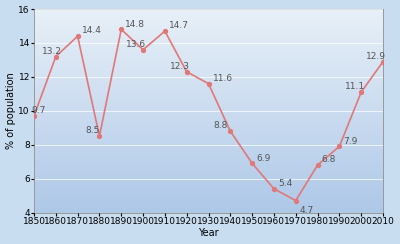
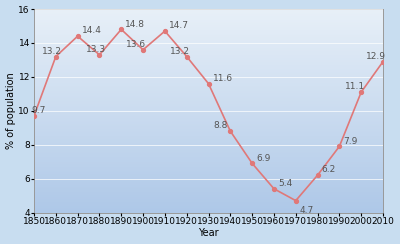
1880: 8.5 -> 13.3
1920: 12.3 -> 13.2
1980: 6.8 -> 6.2
